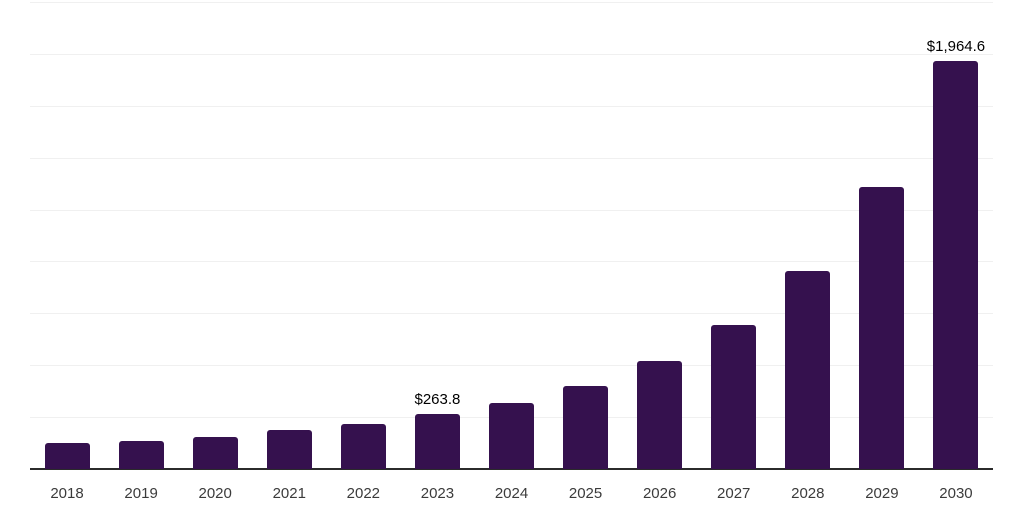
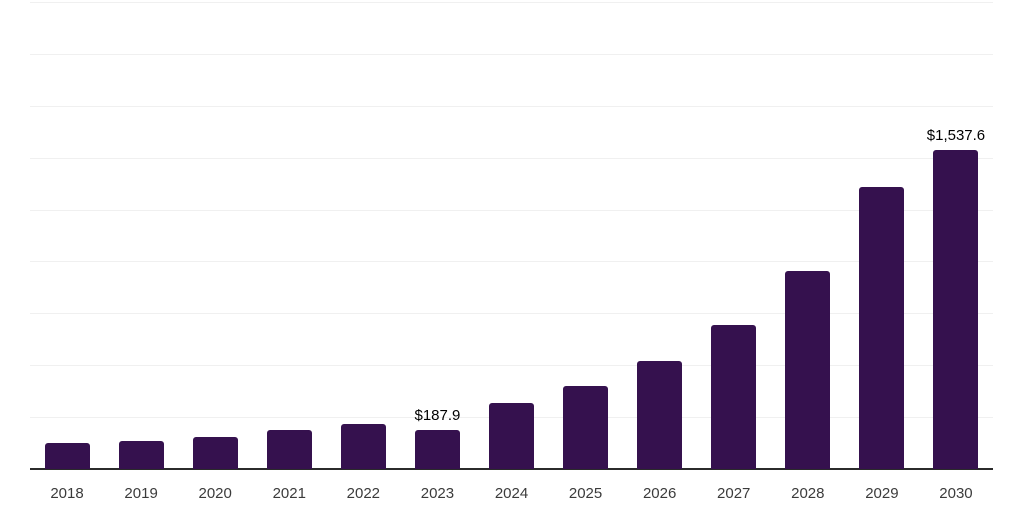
2023: $263.8 -> $187.9
2030: $1,964.6 -> $1,537.6
